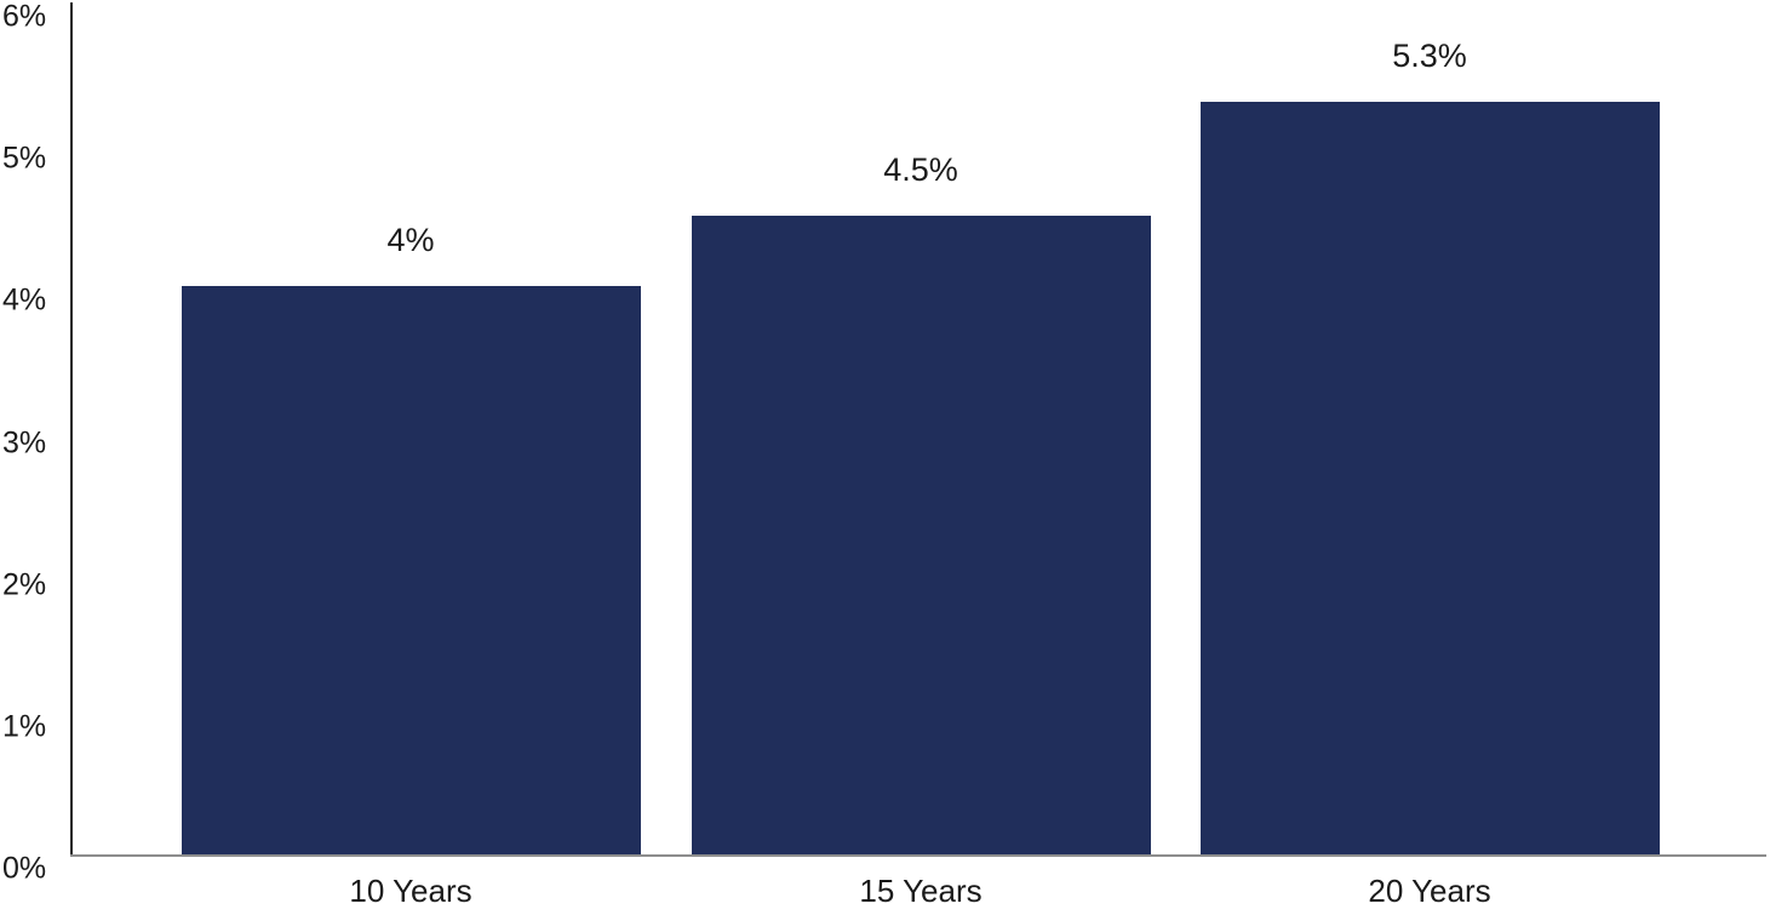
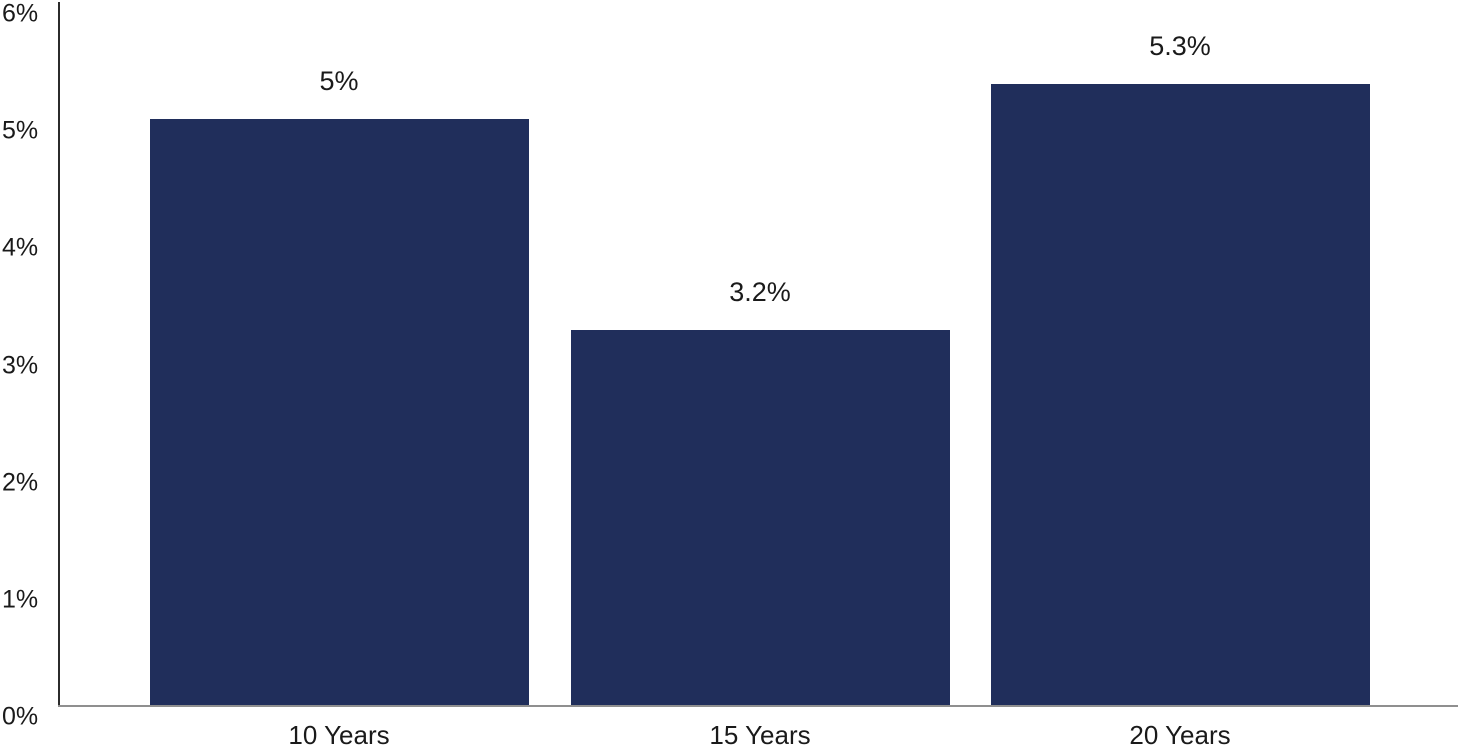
10 Years: 4% -> 5%
15 Years: 4.5% -> 3.2%
